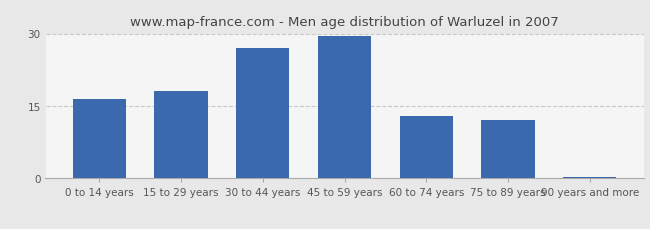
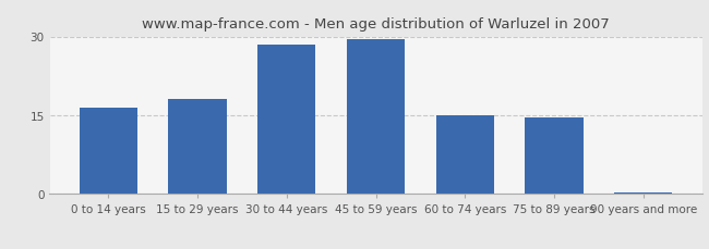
30 to 44 years: 27.0 -> 28.5
60 to 74 years: 13.0 -> 15.0
75 to 89 years: 12.0 -> 14.5
